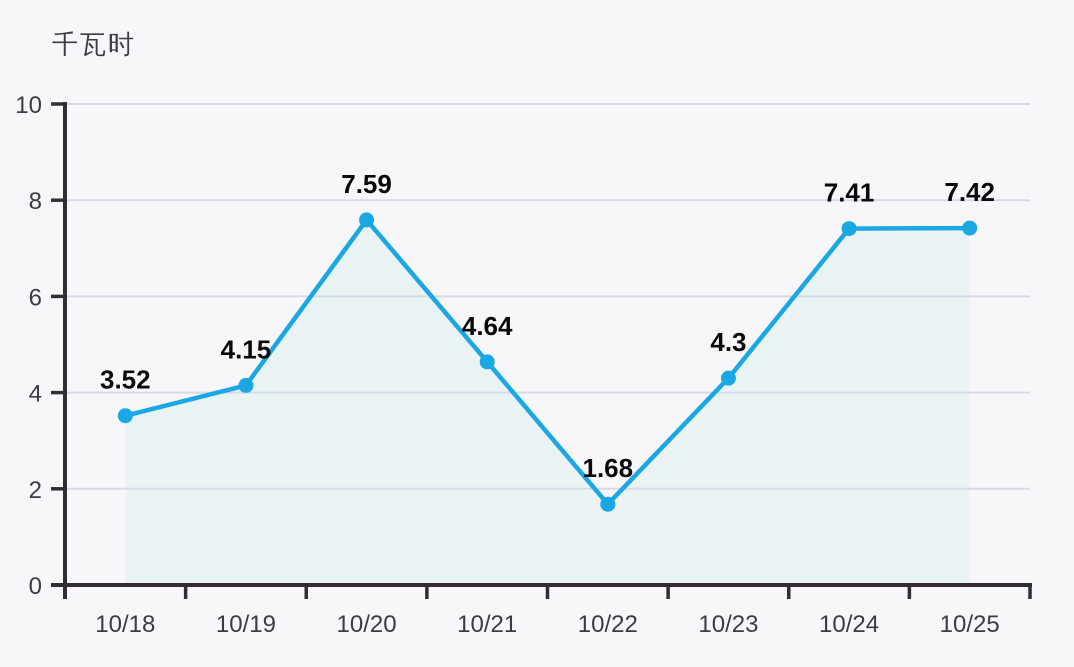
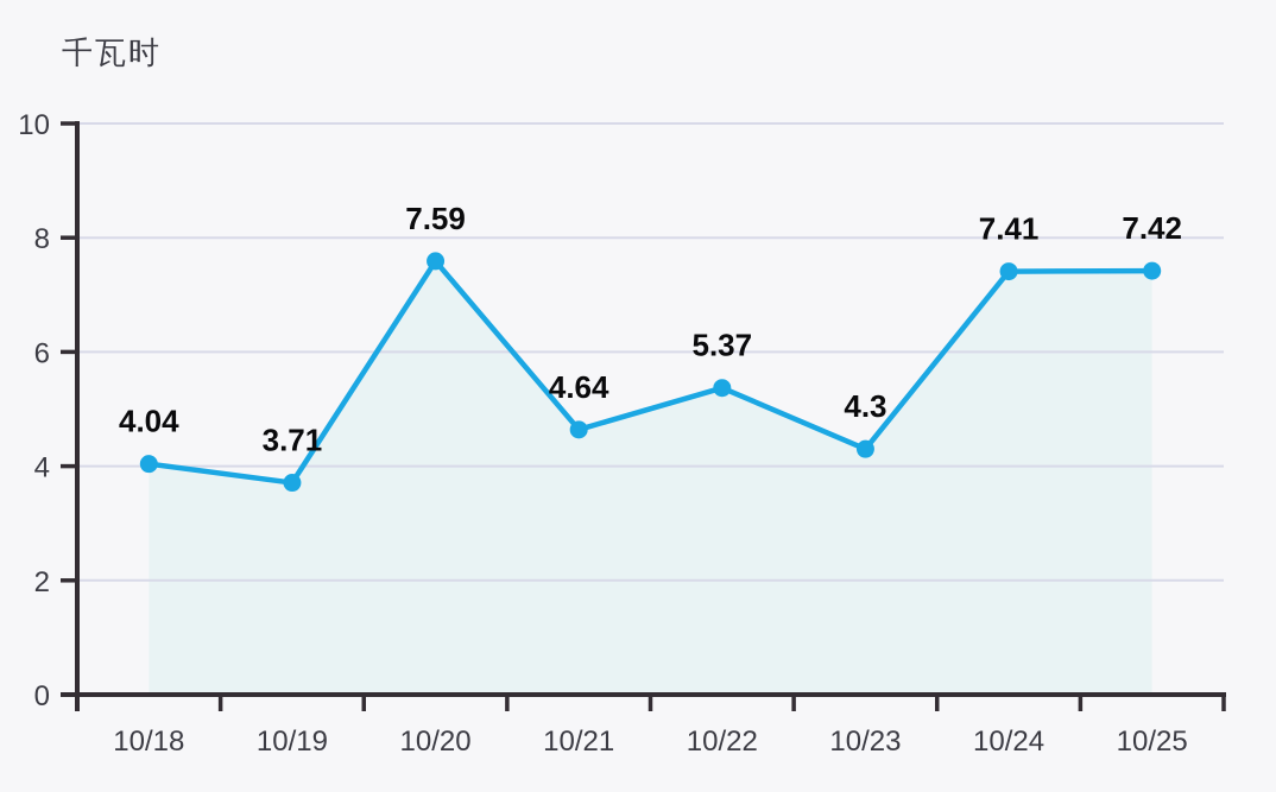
10/18: 3.52 -> 4.04
10/19: 4.15 -> 3.71
10/22: 1.68 -> 5.37
